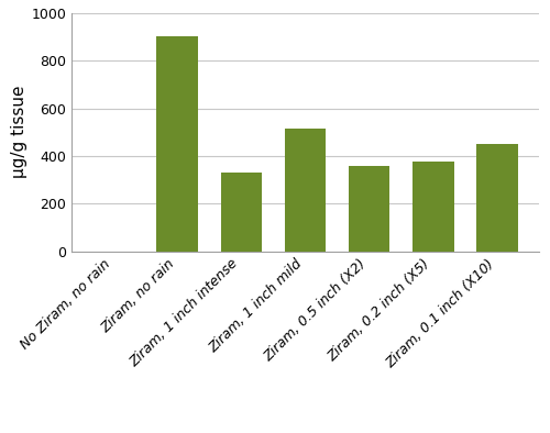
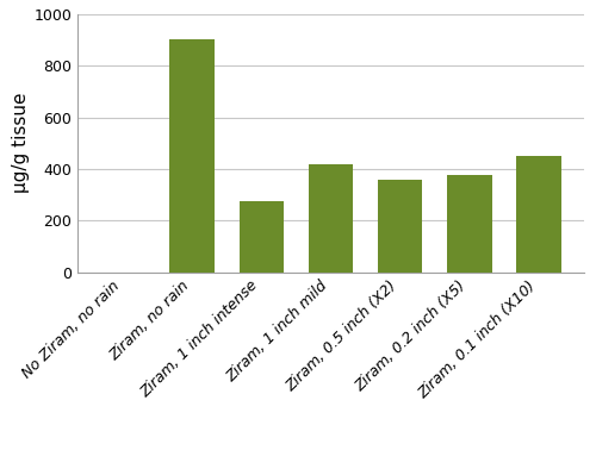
Ziram, 1 inch intense: 330 -> 275
Ziram, 1 inch mild: 515 -> 420
